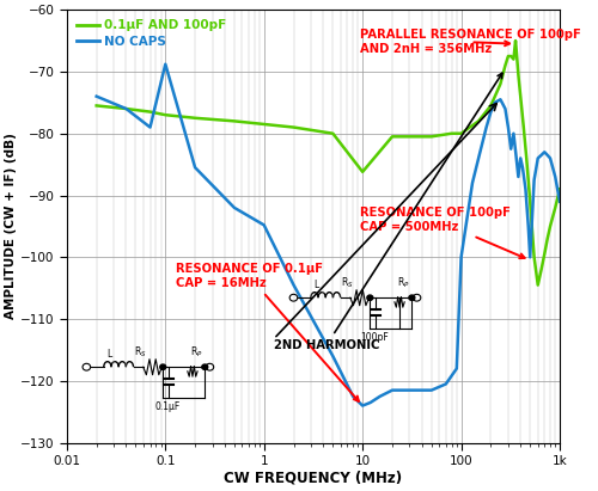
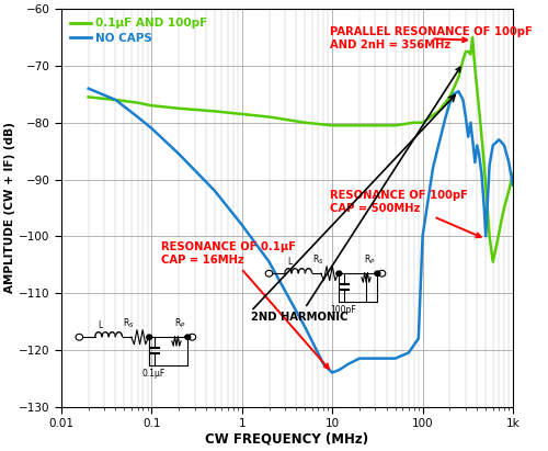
NO CAPS/0.1: -68.8 -> -81.0
NO CAPS/1: -94.8 -> -98.0
0.1μF AND 100pF/10: -86.2 -> -80.5
